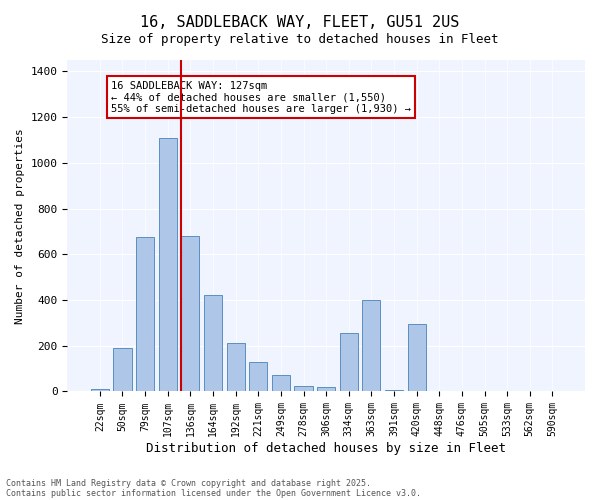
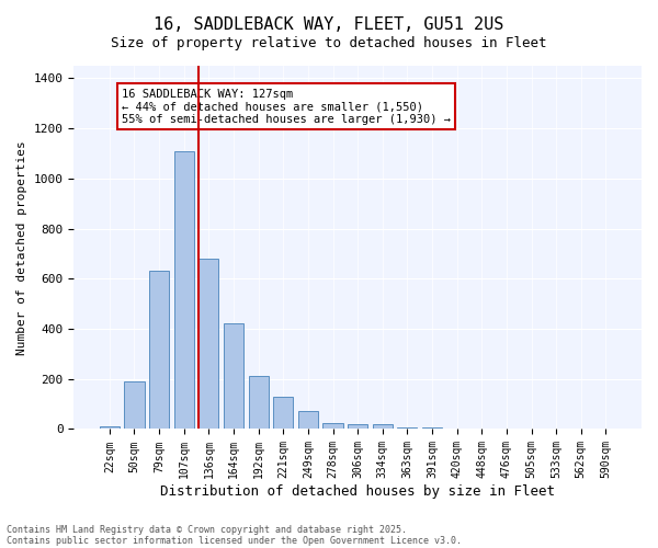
79sqm: 675 -> 630
334sqm: 255 -> 20
363sqm: 400 -> 5
420sqm: 295 -> 2
